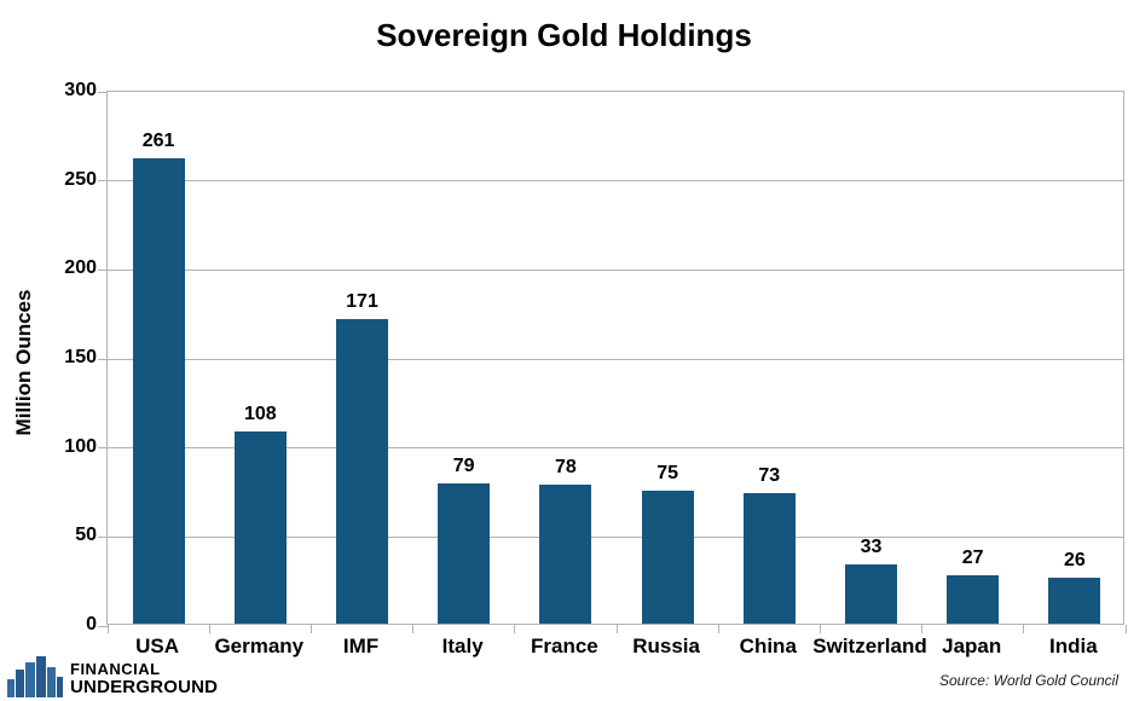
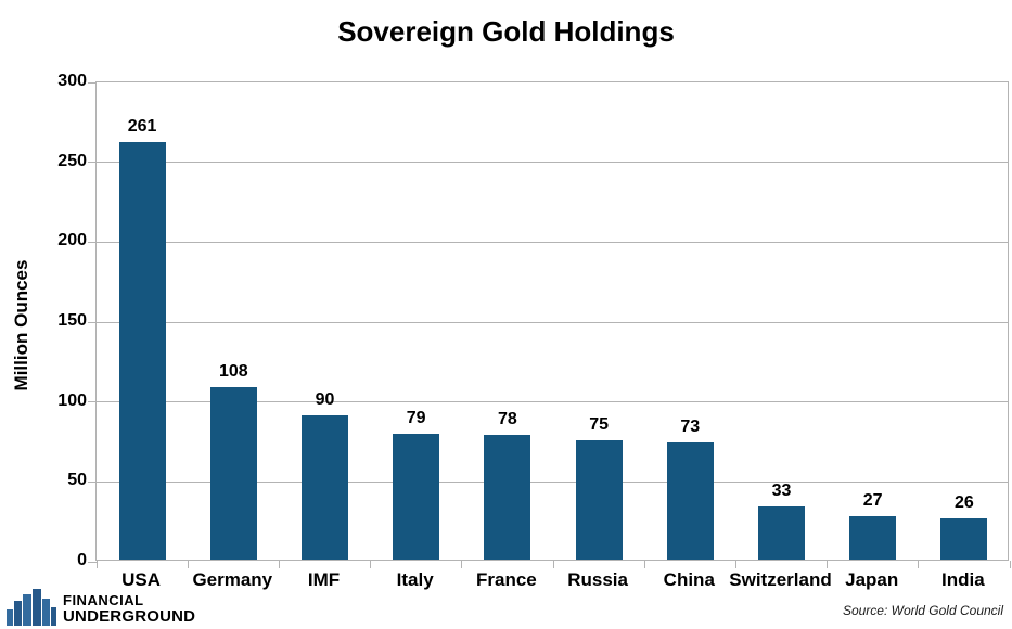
IMF: 171 -> 90
